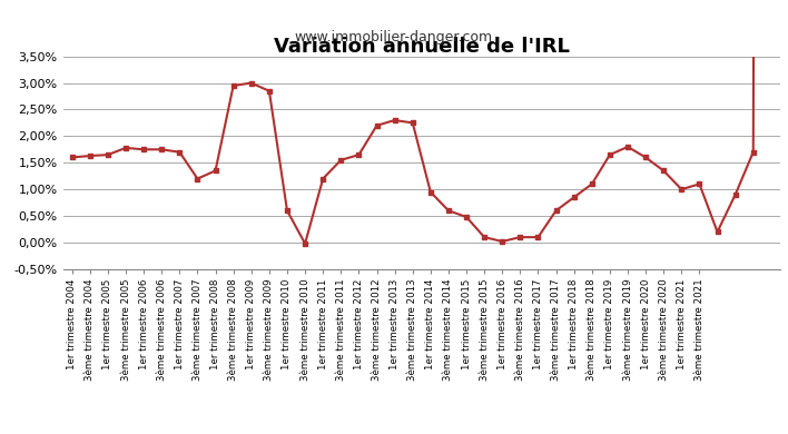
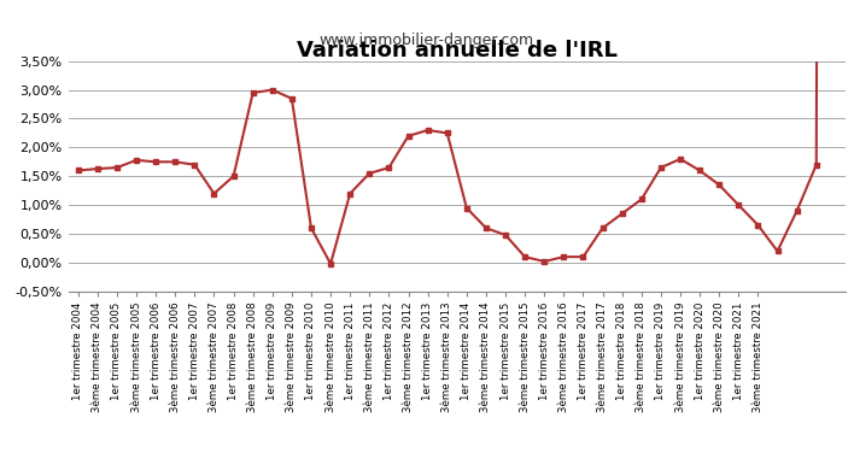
1er trimestre 2008: 1,35% -> 1,50%
3ème trimestre 2021: 1,10% -> 0,65%
